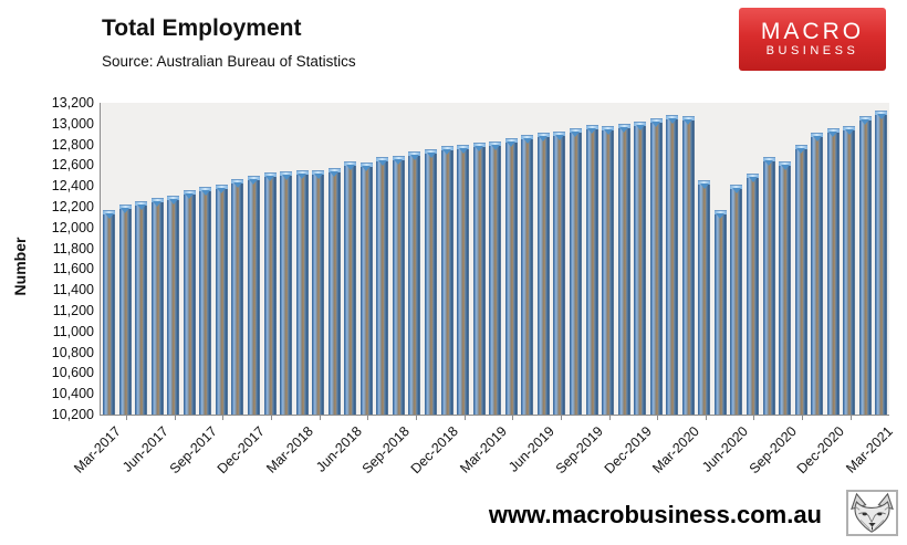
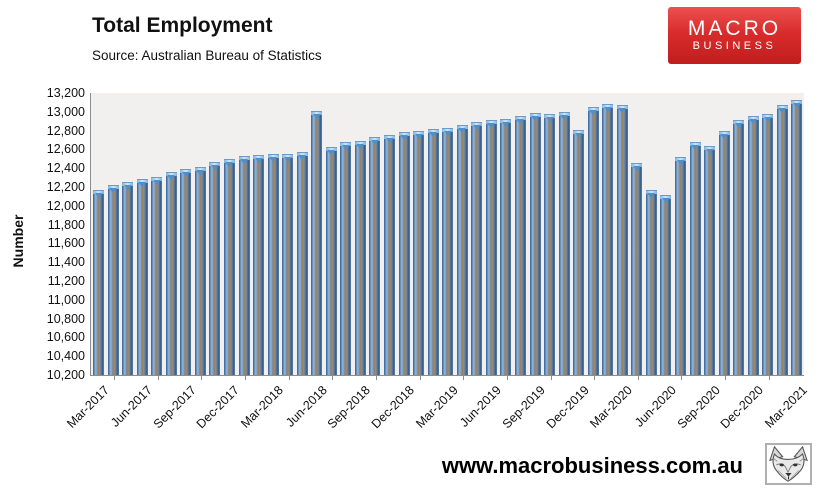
Jun-2018: 12600 -> 13000
Dec-2019: 13000 -> 12800
Jun-2020: 12400 -> 12100
